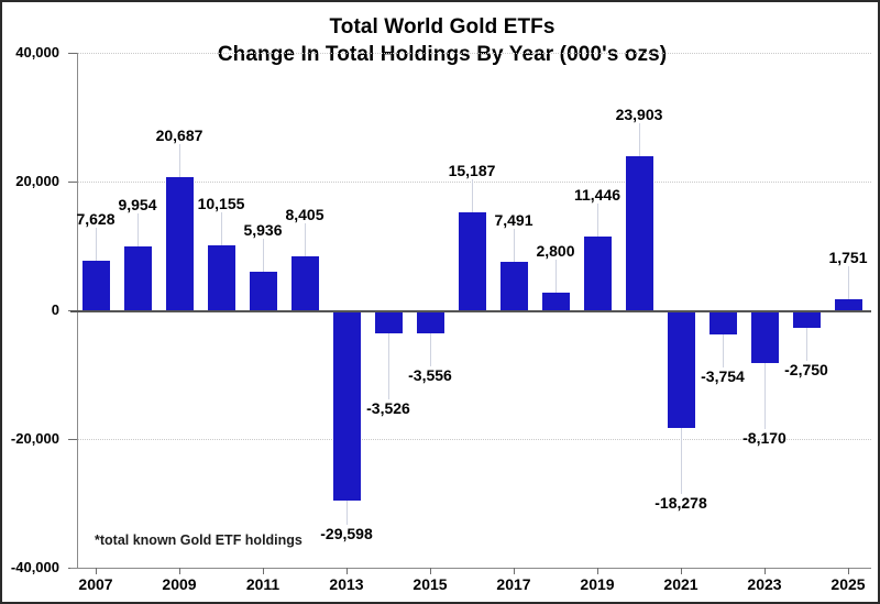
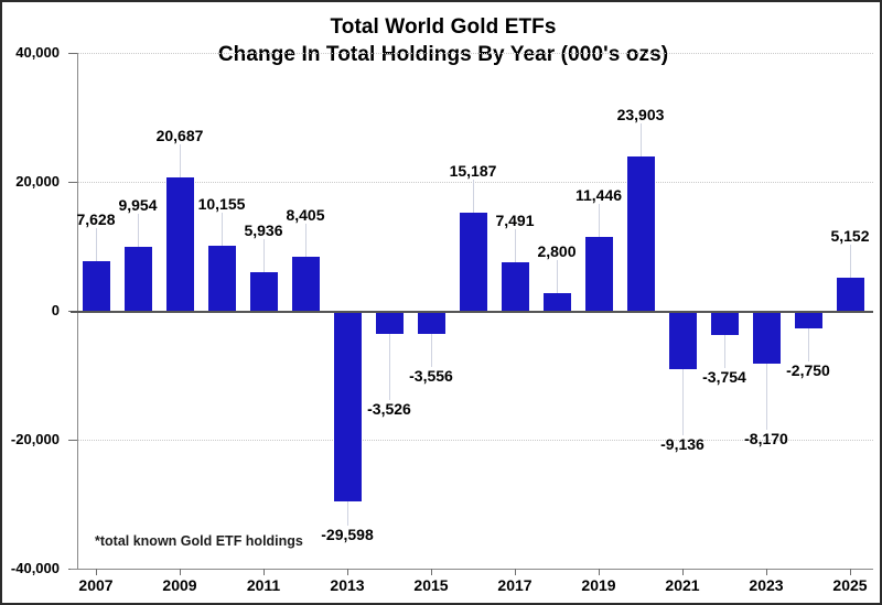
2021: -18,278 -> -9,136
2025: 1,751 -> 5,152
